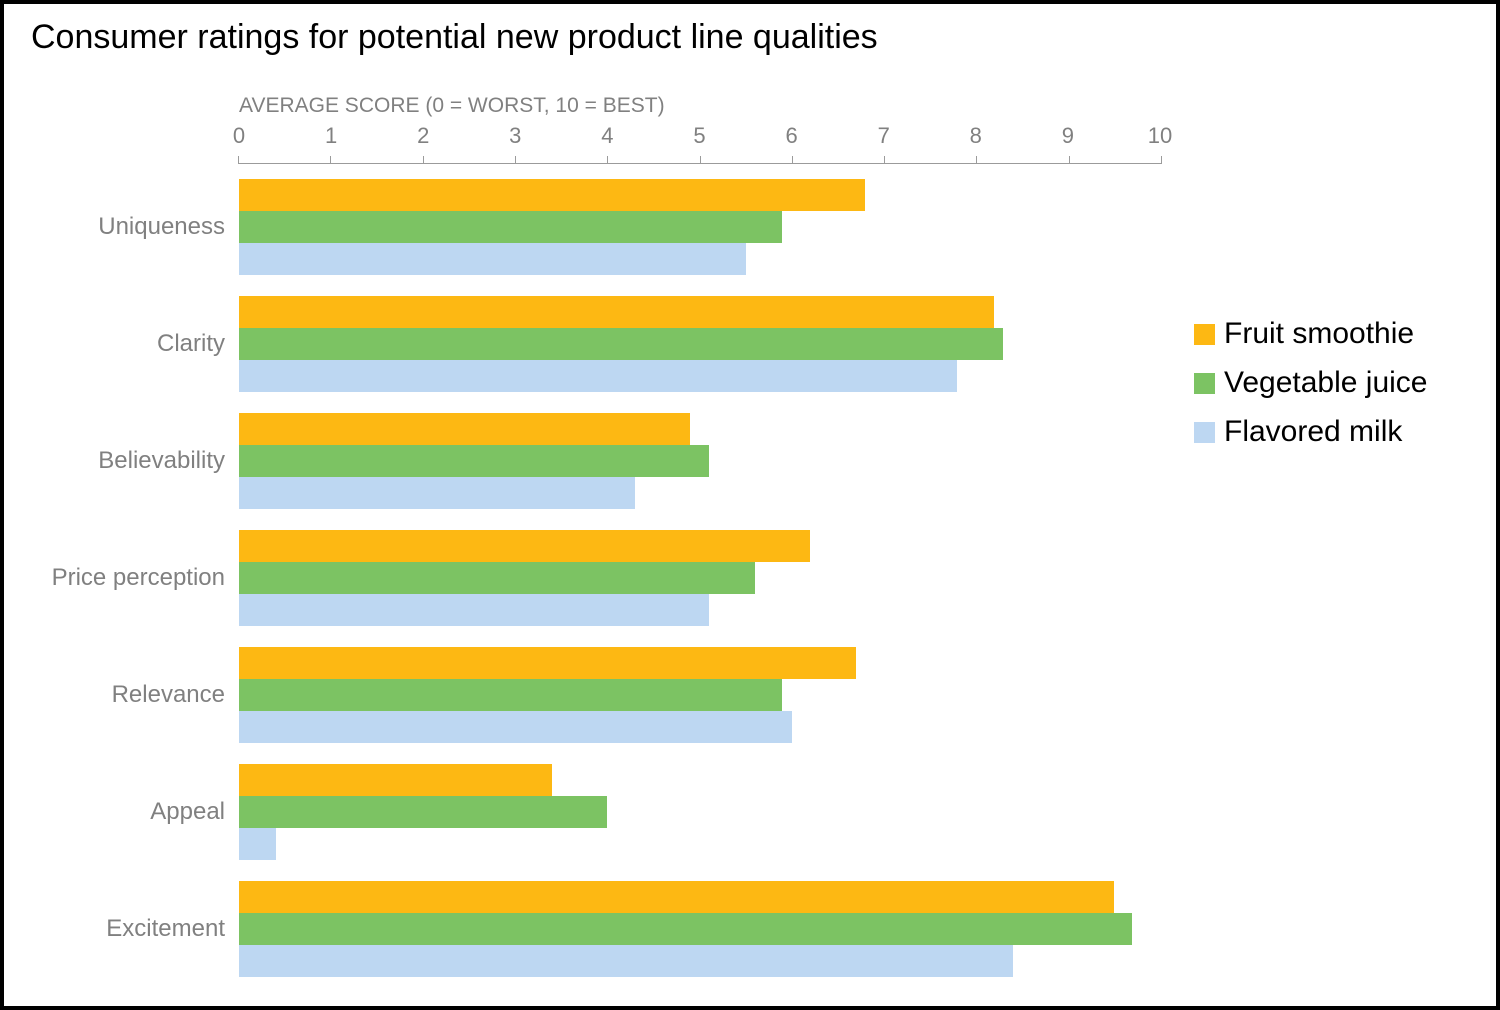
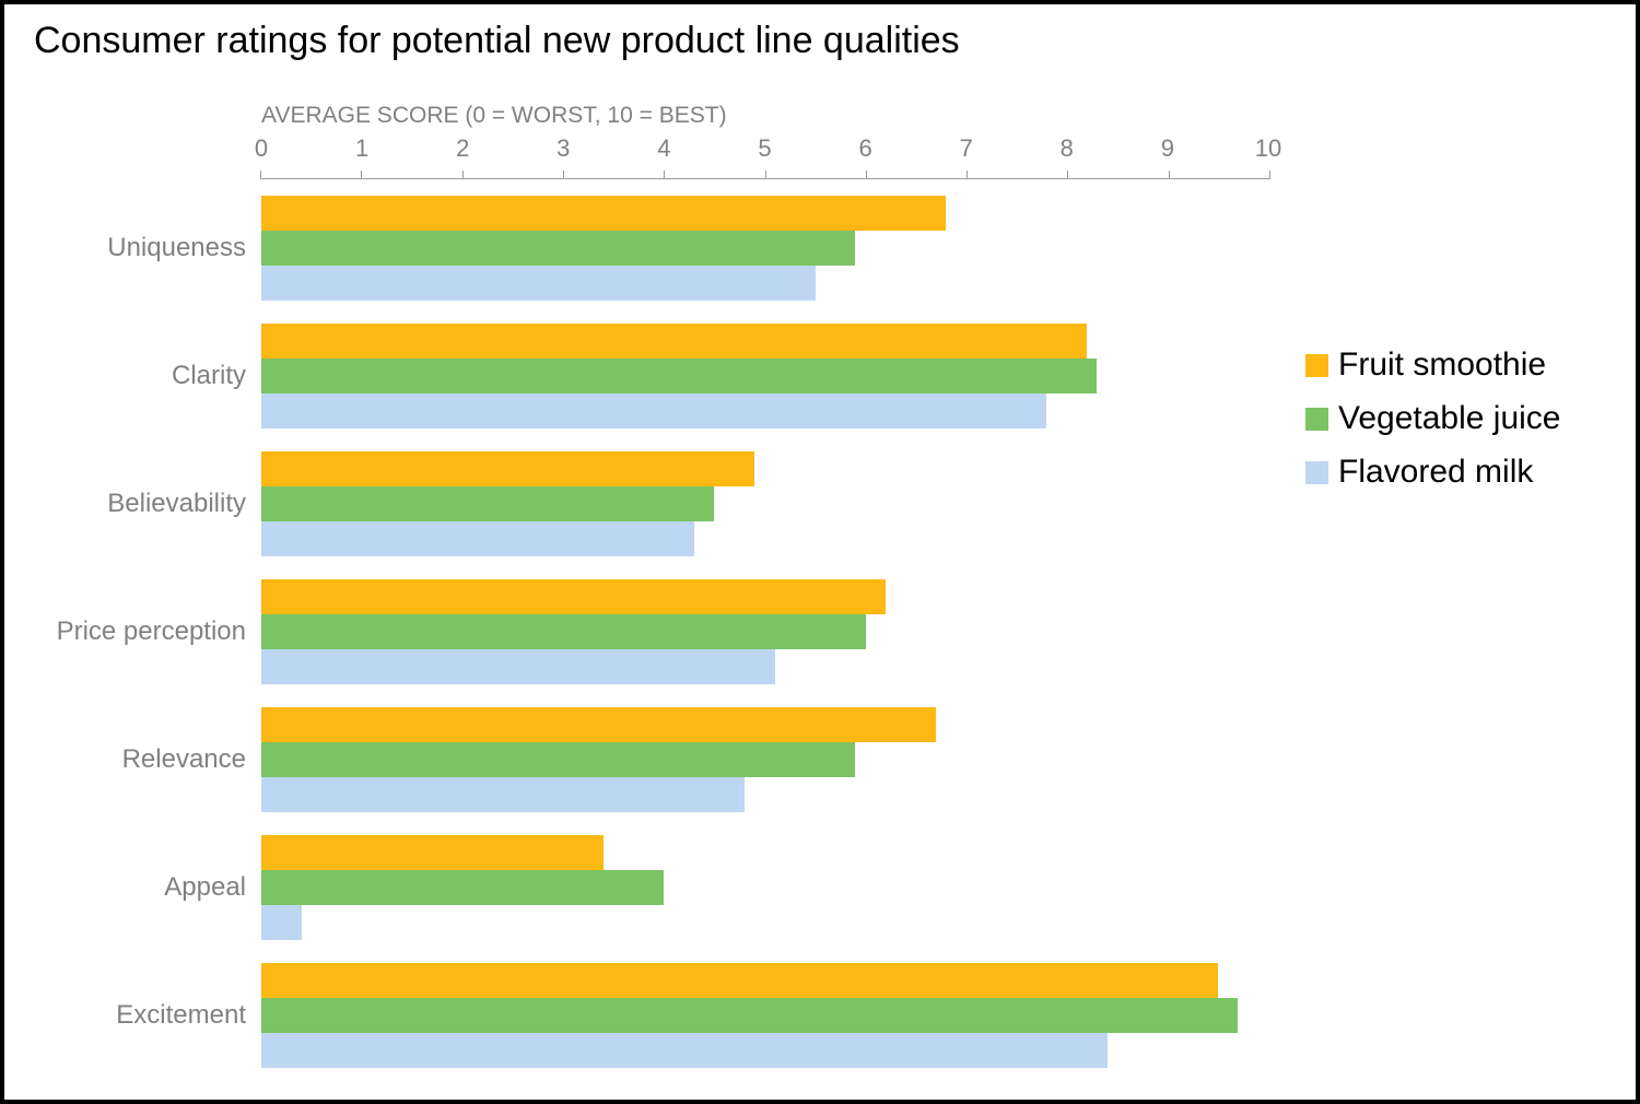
Vegetable juice/Believability: 5.1 -> 4.5
Vegetable juice/Price perception: 5.6 -> 6.0
Flavored milk/Relevance: 6.0 -> 4.8
